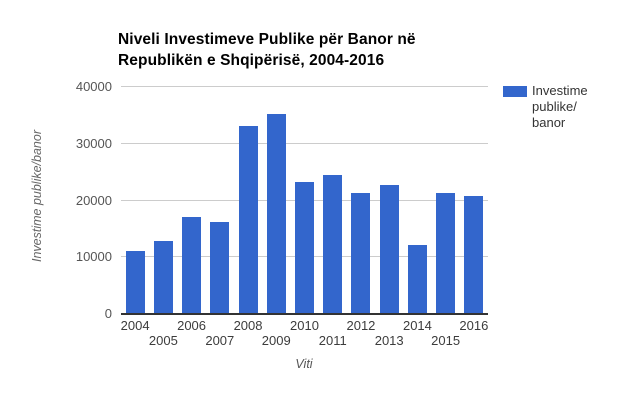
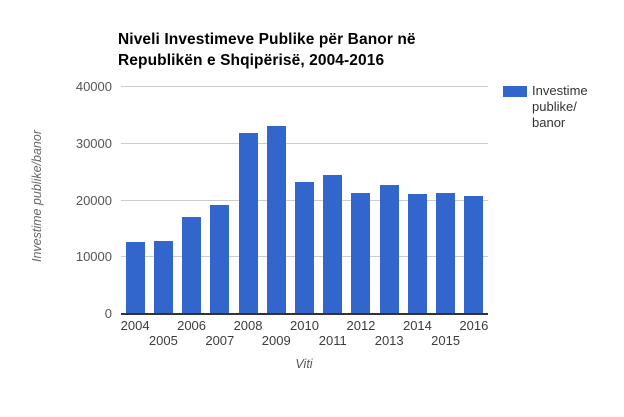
2004: 11000 -> 12000
2007: 16000 -> 19000
2008: 33000 -> 32000
2009: 35000 -> 33000
2014: 12000 -> 21000
